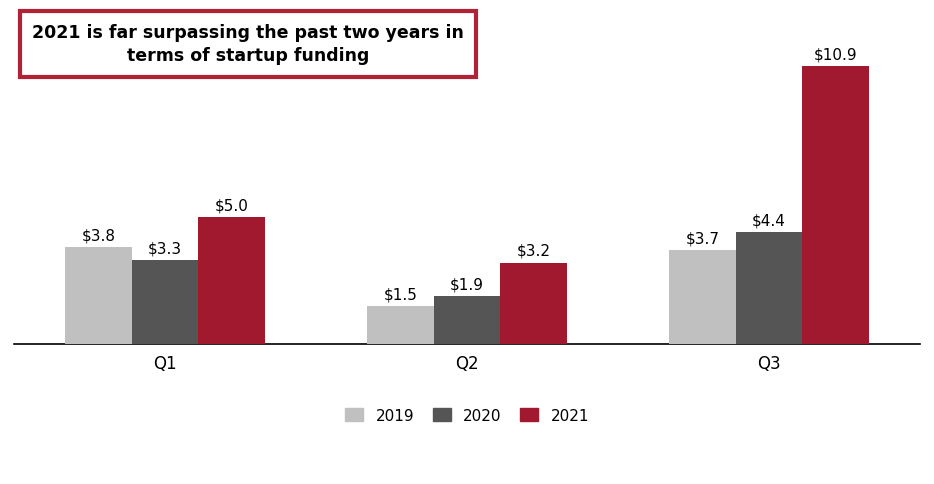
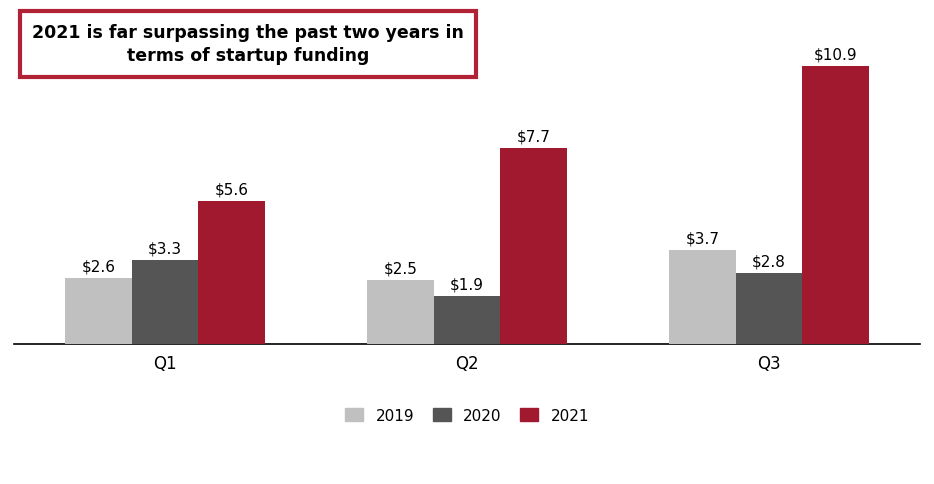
2019/Q1: $3.8 -> $2.6
2021/Q1: $5.0 -> $5.6
2019/Q2: $1.5 -> $2.5
2021/Q2: $3.2 -> $7.7
2020/Q3: $4.4 -> $2.8
